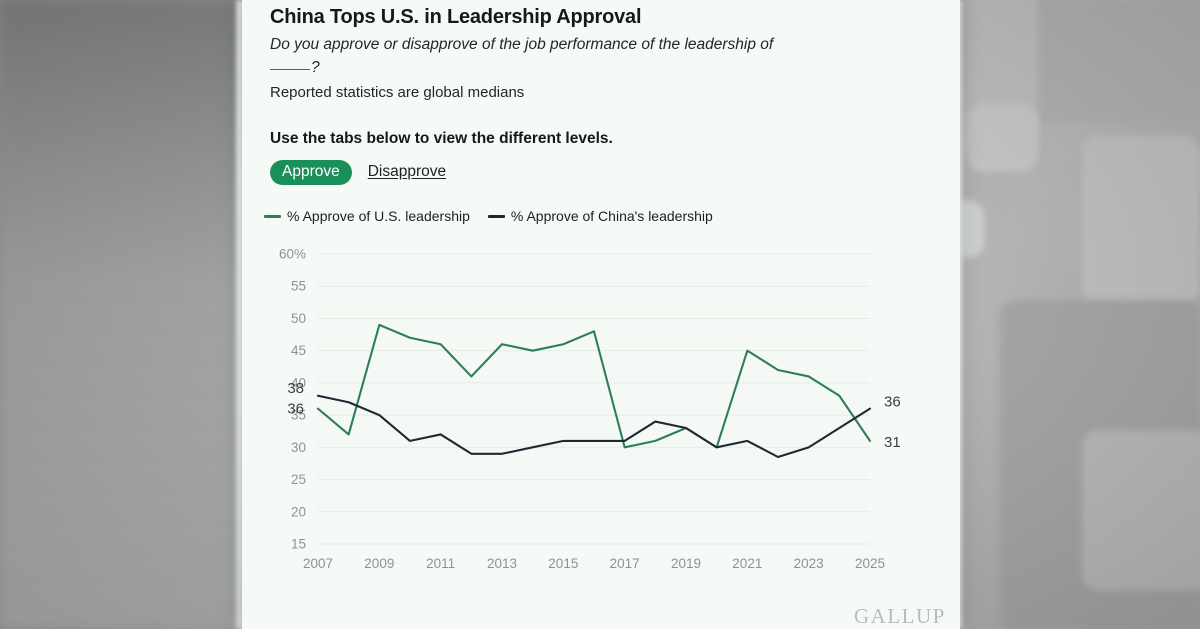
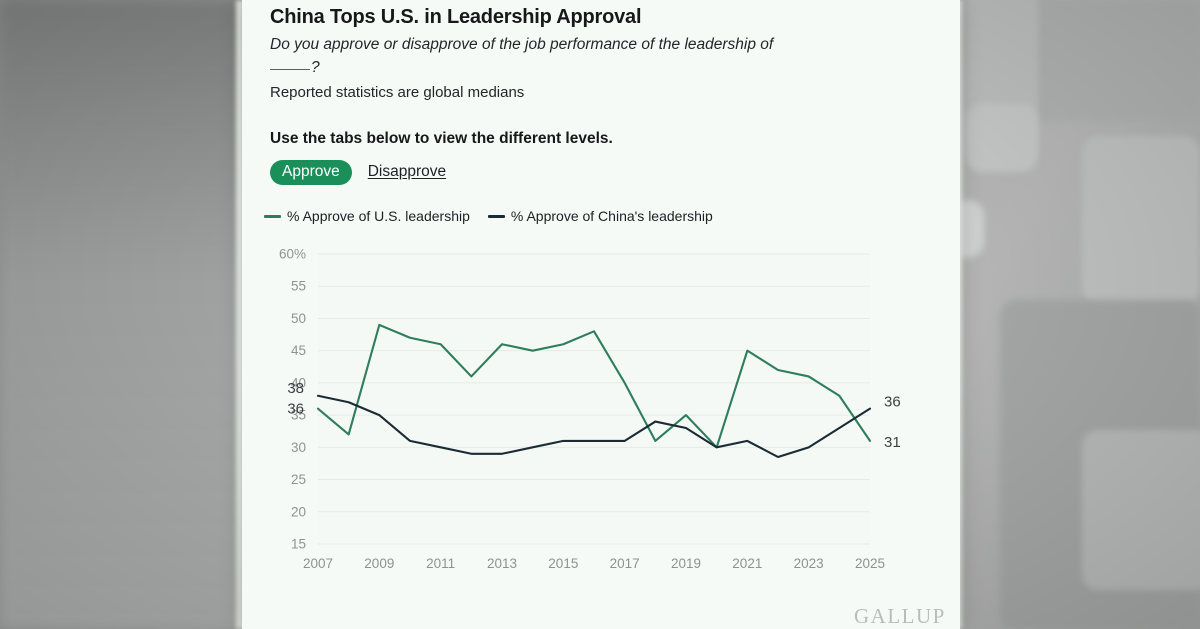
% Approve of China's leadership/2011: 32 -> 30
% Approve of U.S. leadership/2017: 30 -> 40
% Approve of U.S. leadership/2019: 33 -> 35
